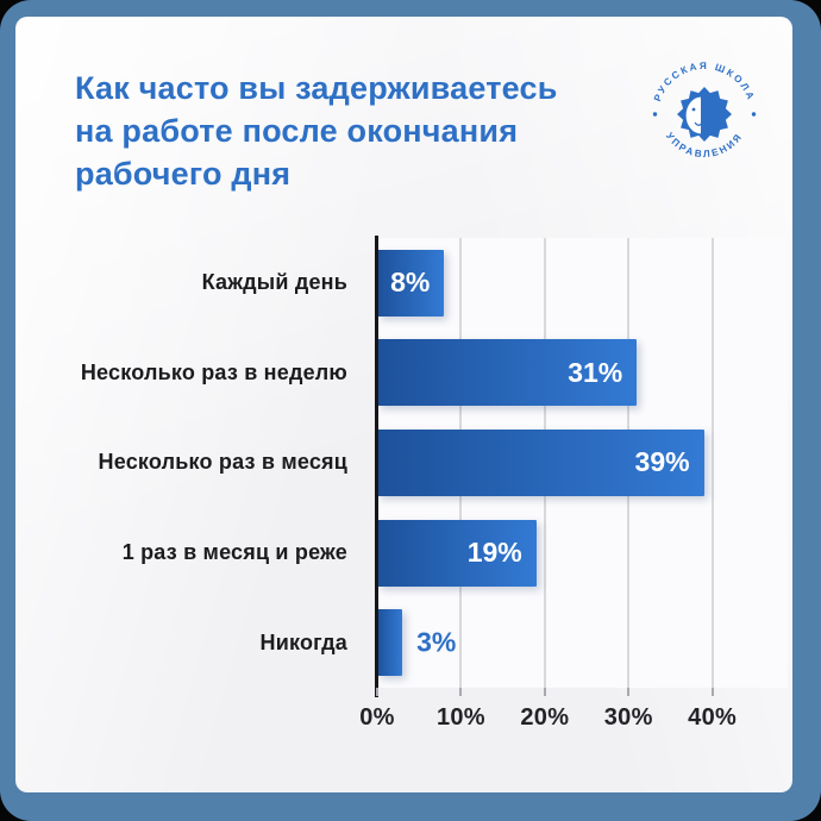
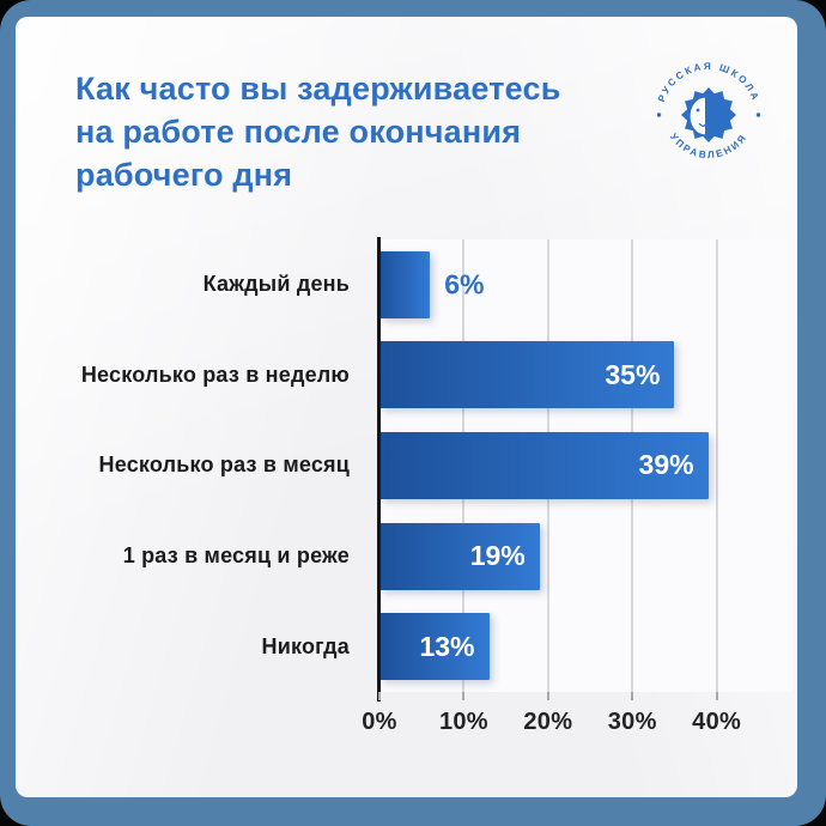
Каждый день: 8% -> 6%
Несколько раз в неделю: 31% -> 35%
Никогда: 3% -> 13%
